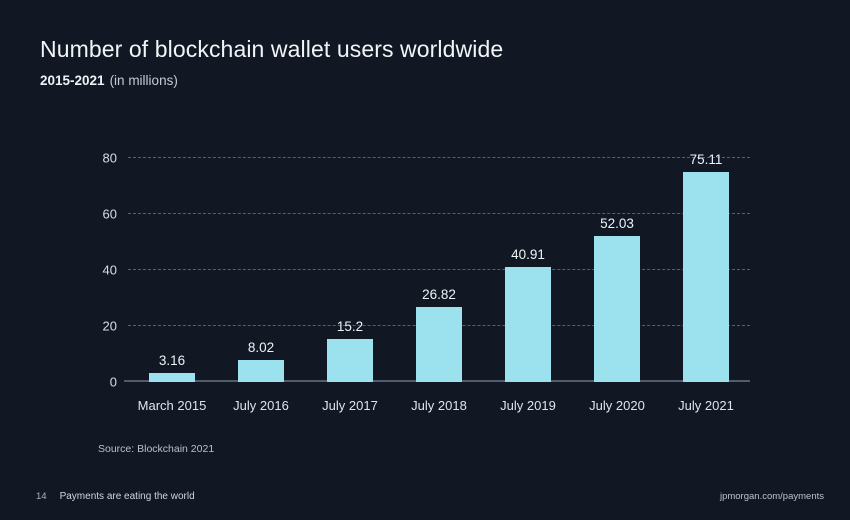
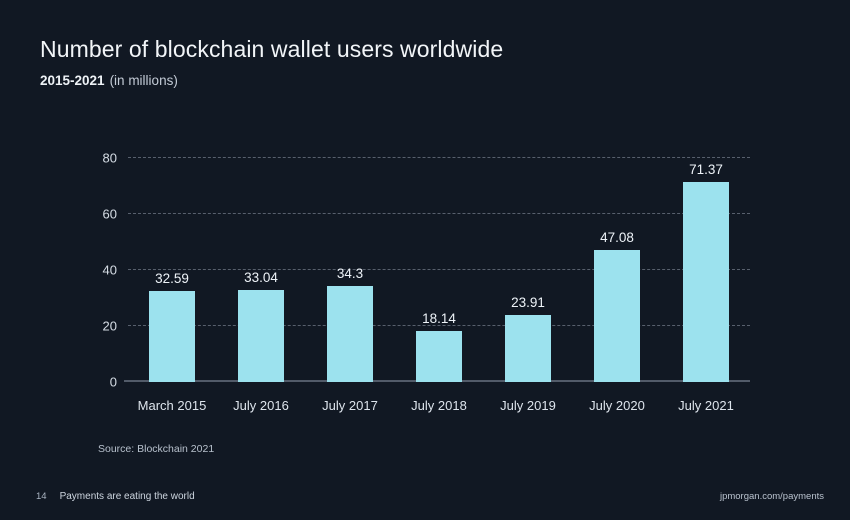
March 2015: 3.16 -> 32.59
July 2016: 8.02 -> 33.04
July 2017: 15.2 -> 34.3
July 2018: 26.82 -> 18.14
July 2019: 40.91 -> 23.91
July 2020: 52.03 -> 47.08
July 2021: 75.11 -> 71.37
